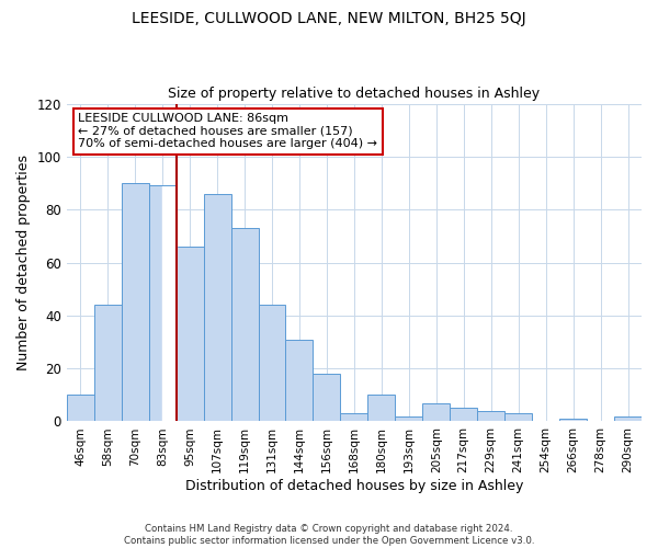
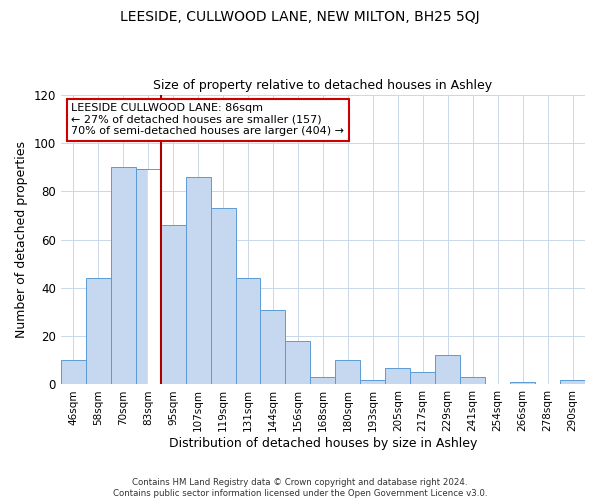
229sqm: 4 -> 12
